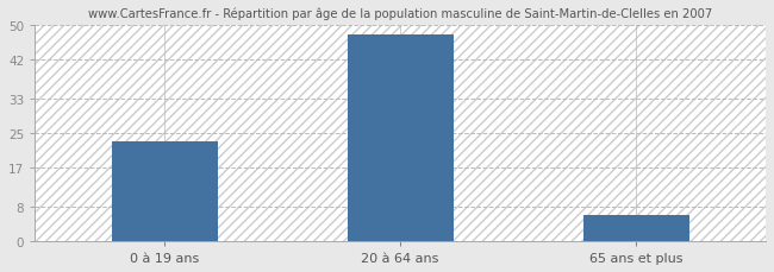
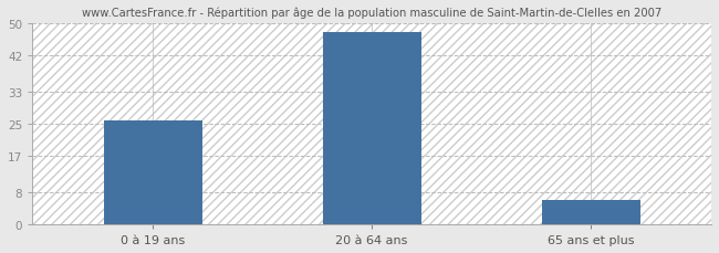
0 à 19 ans: 23 -> 26
